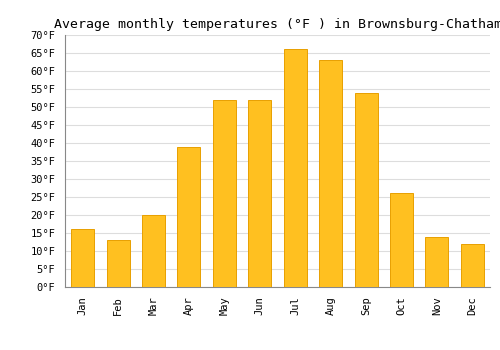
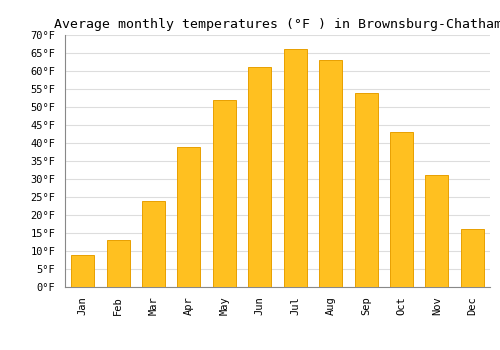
Jan: 16°F -> 9°F
Mar: 20°F -> 24°F
Jun: 52°F -> 61°F
Oct: 26°F -> 43°F
Nov: 14°F -> 31°F
Dec: 12°F -> 16°F
